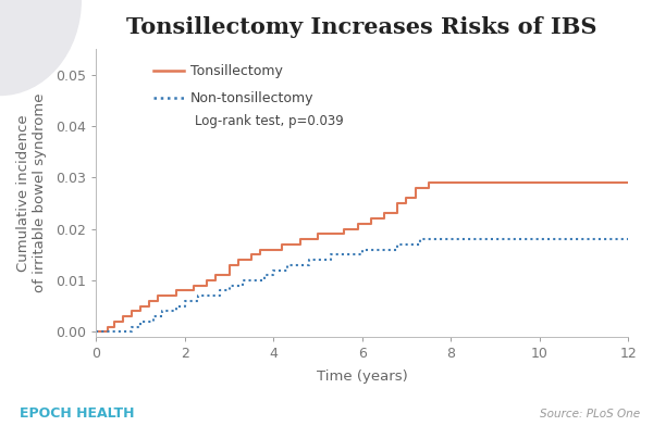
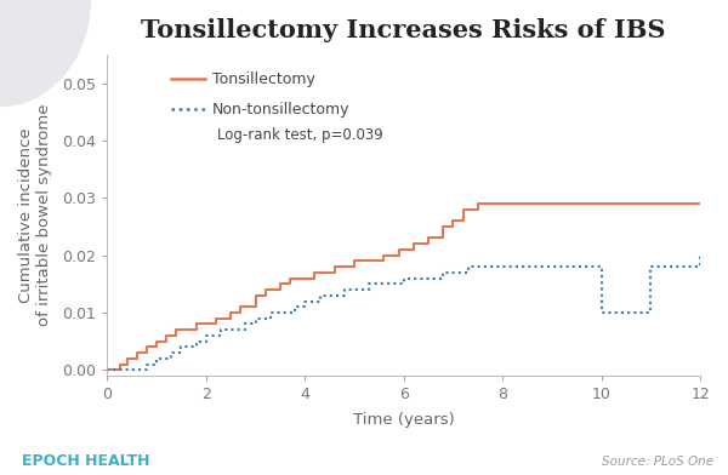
Non-tonsillectomy/10: 0.018 -> 0.010
Non-tonsillectomy/12: 0.018 -> 0.020
